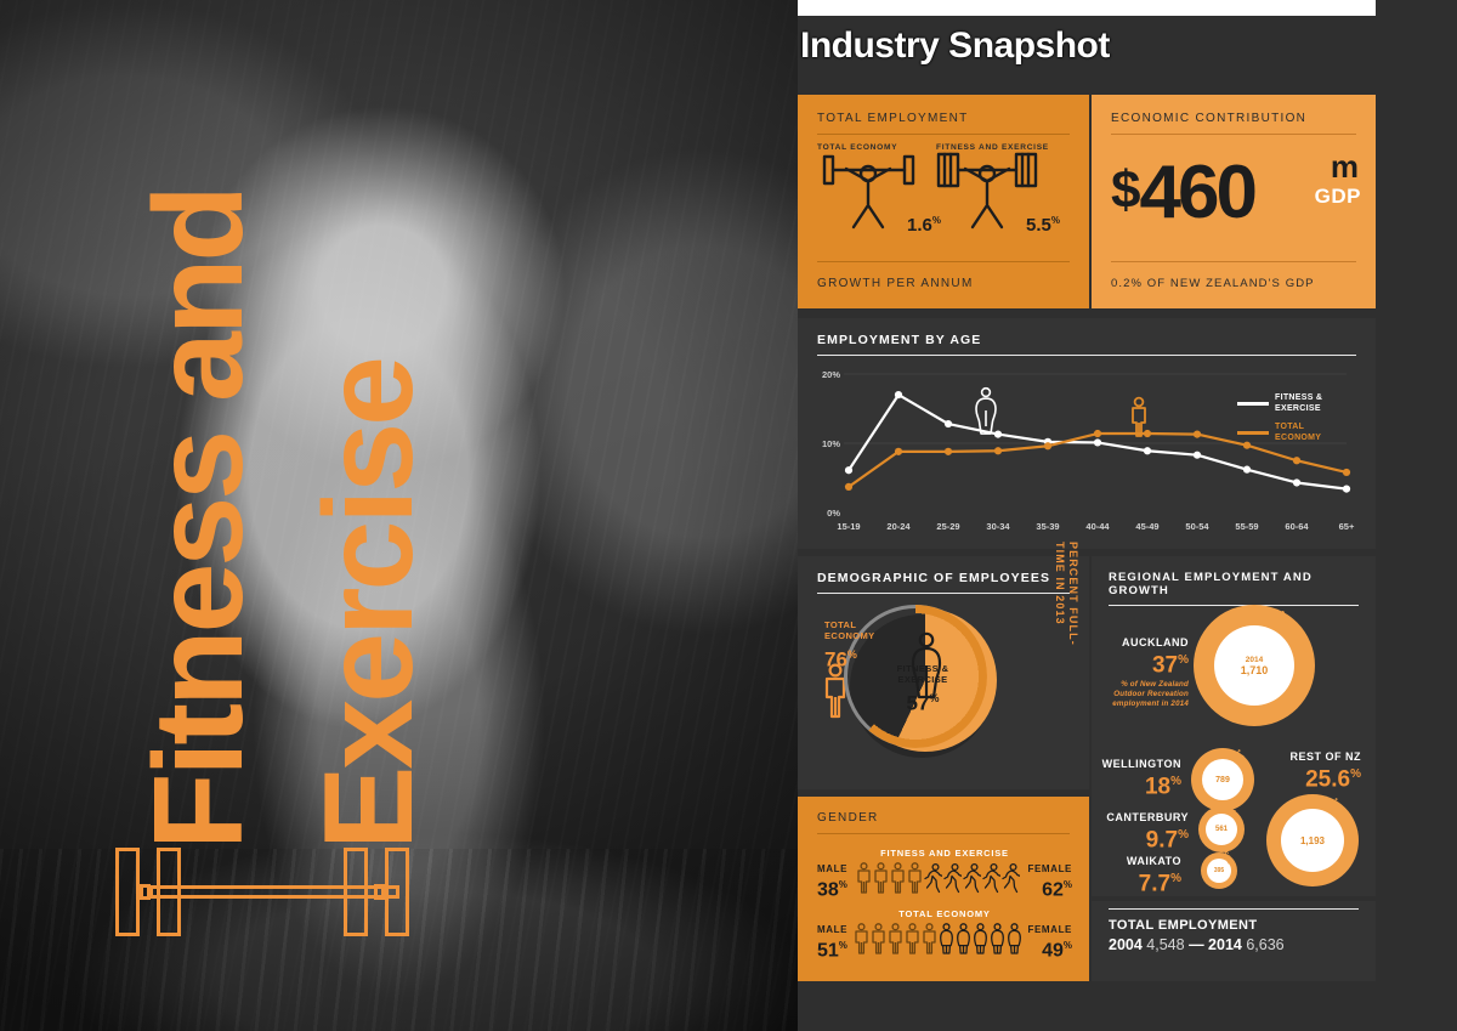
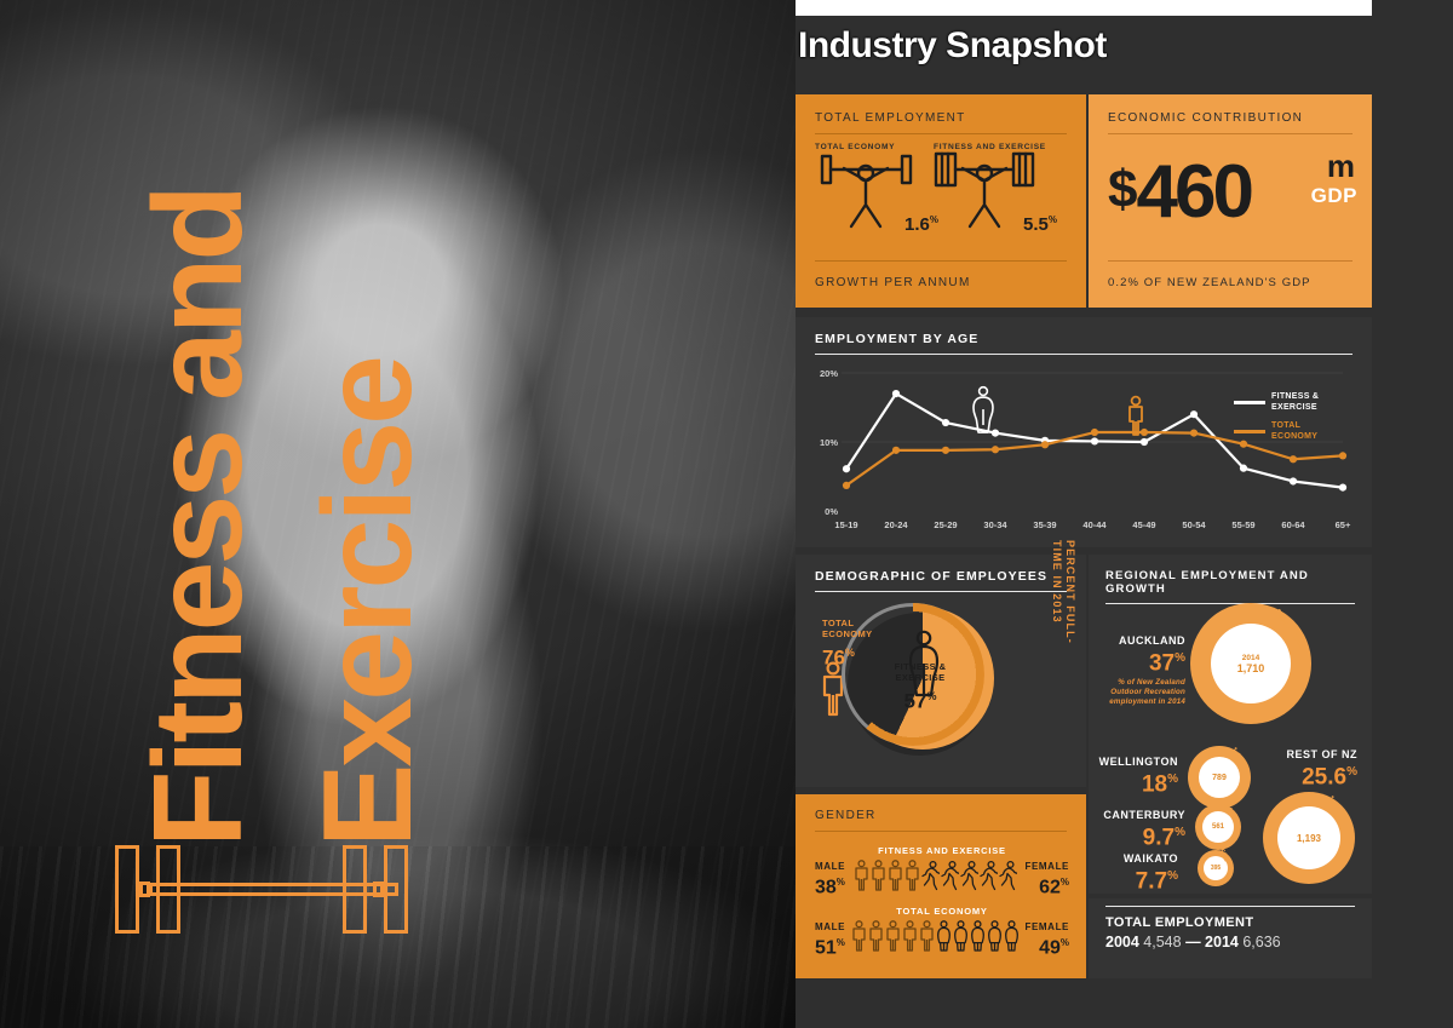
FITNESS & EXERCISE/45-49: 9% -> 10%
FITNESS & EXERCISE/50-54: 8% -> 14%
TOTAL ECONOMY/65+: 6% -> 8%
